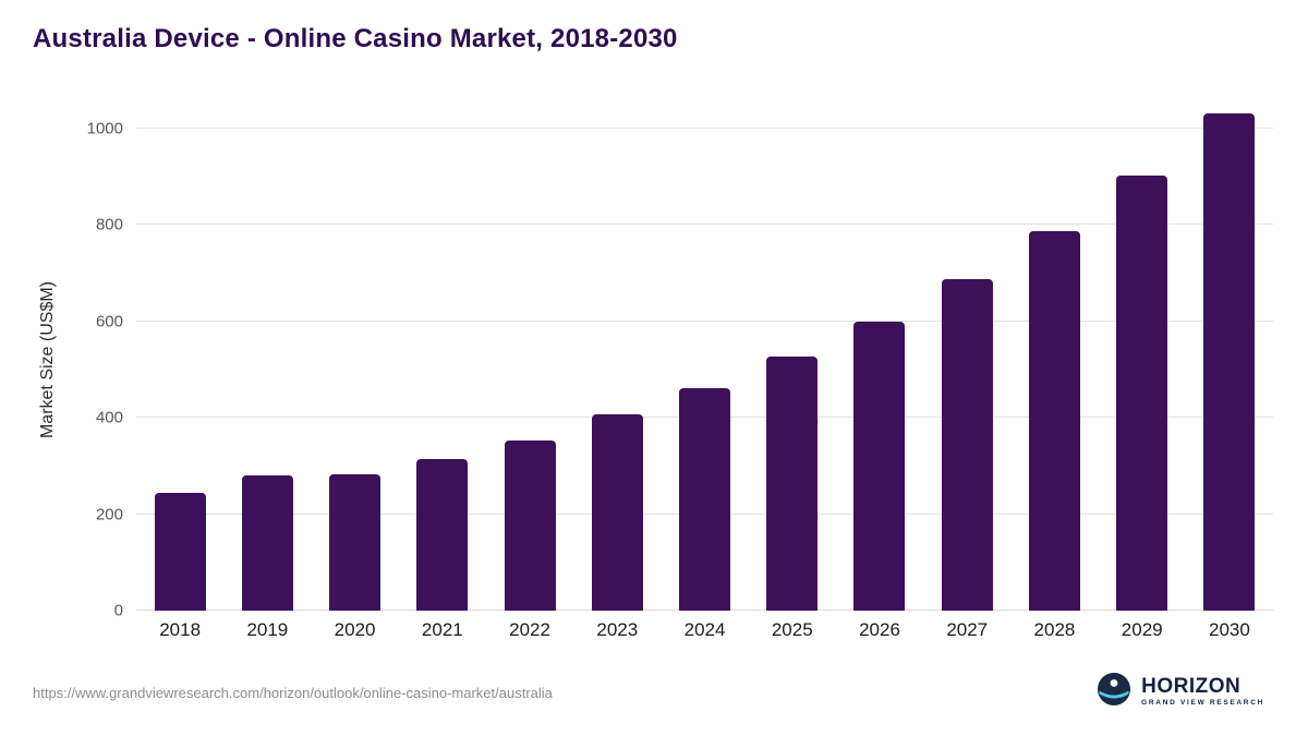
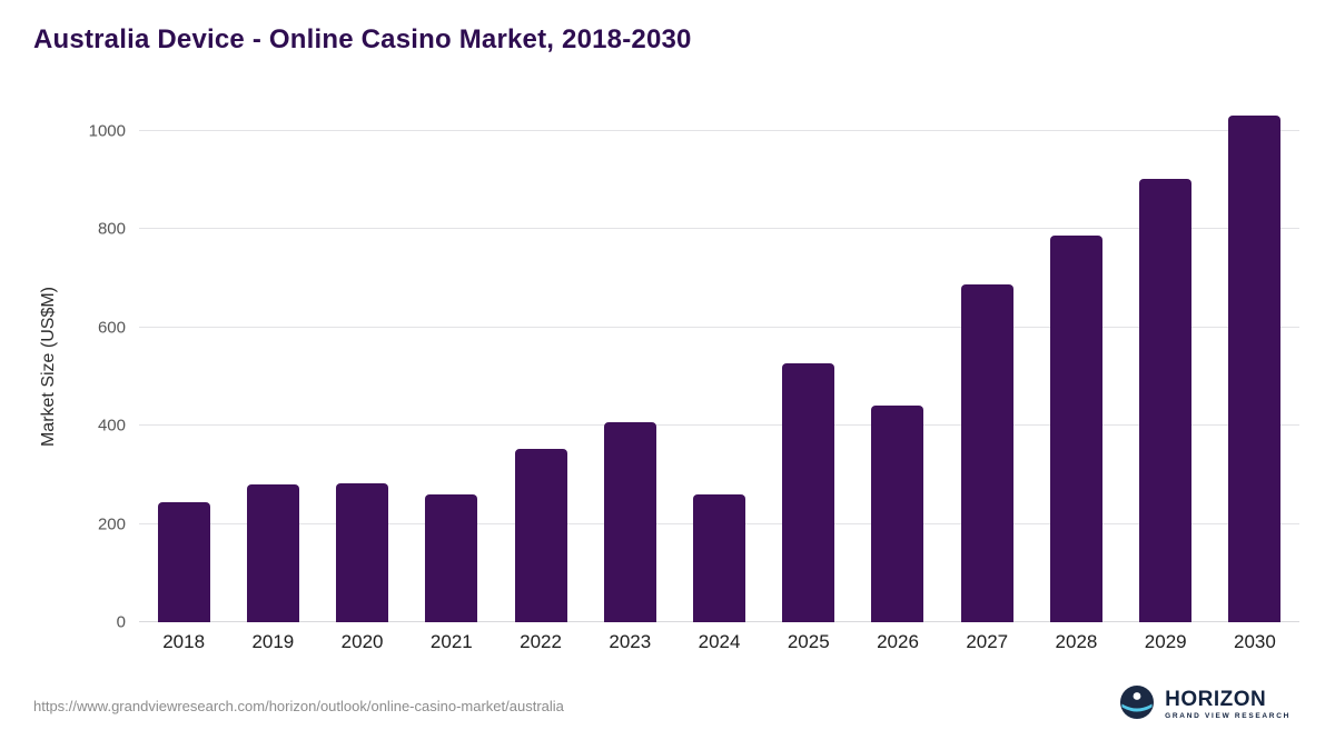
2021: 310 -> 260
2024: 460 -> 260
2026: 600 -> 440
